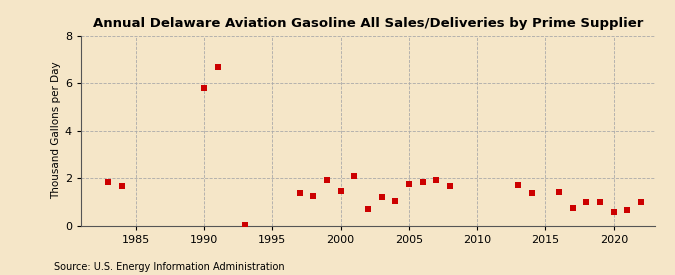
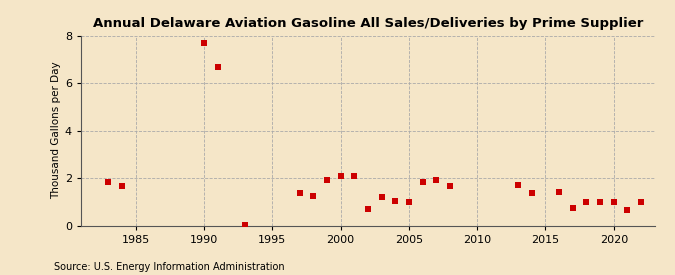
1990: 5.80 -> 7.70
2000: 1.45 -> 2.10
2005: 1.75 -> 1.00
2020: 0.55 -> 1.00
